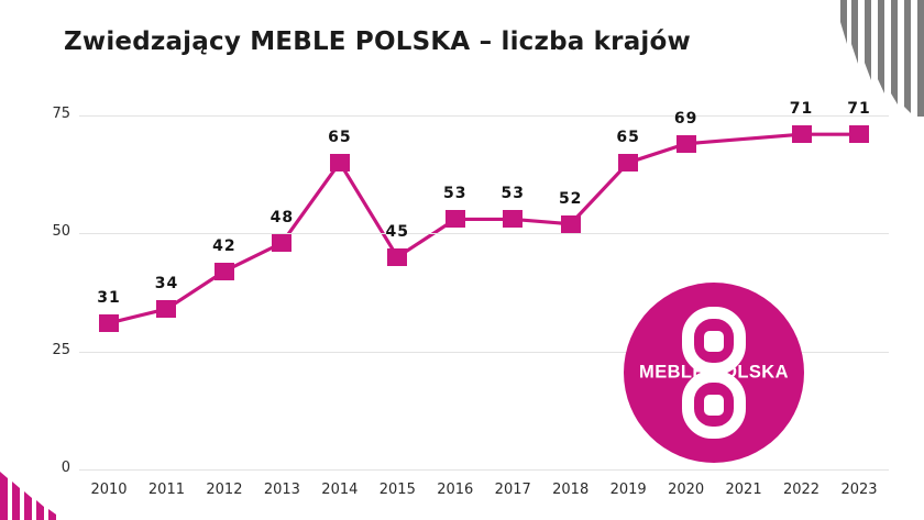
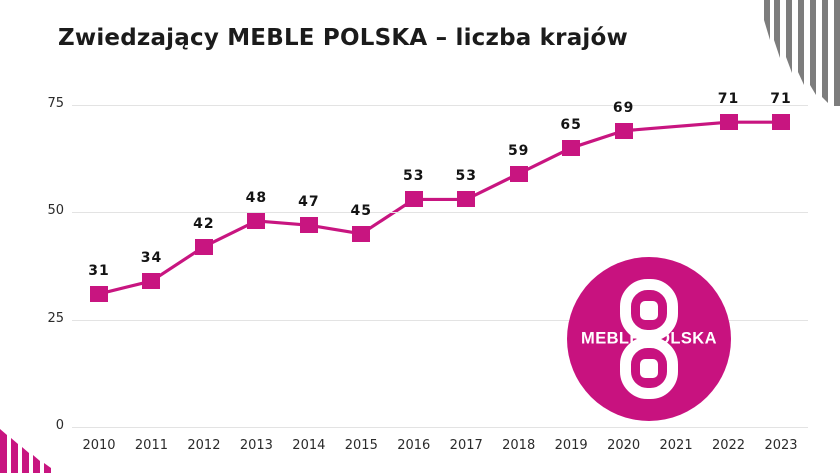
2014: 65 -> 47
2018: 52 -> 59
